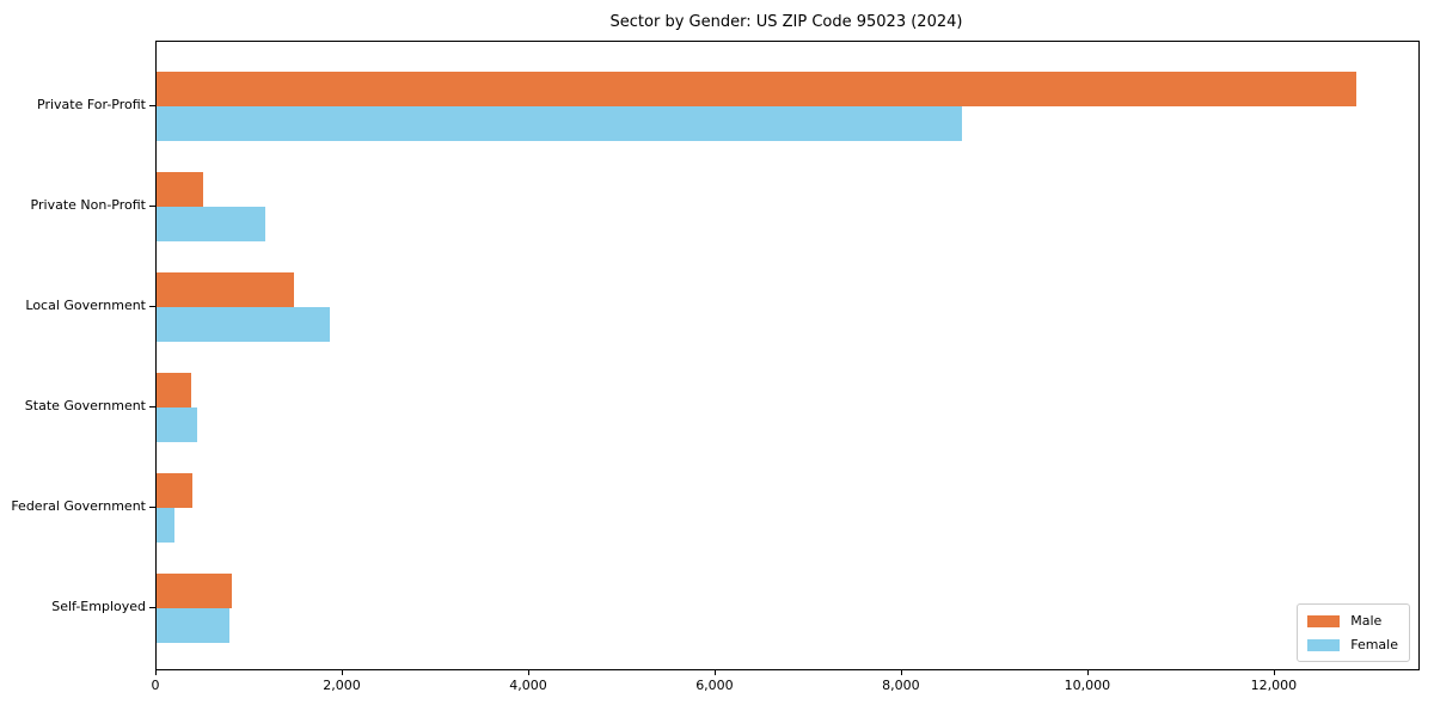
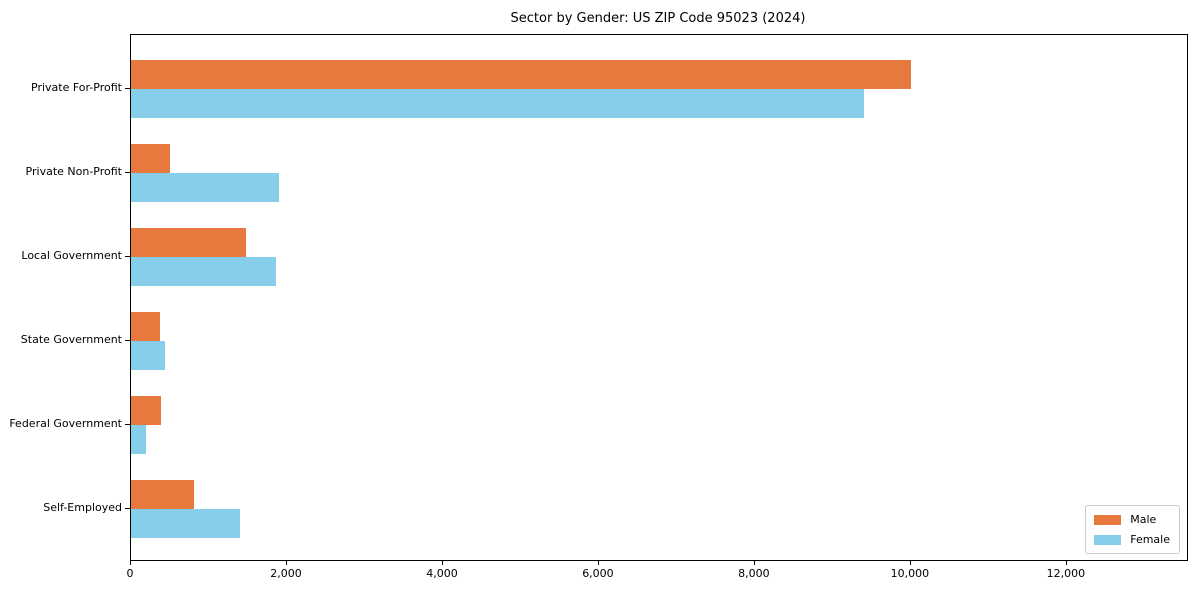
Male/Private For-Profit: 12900 -> 10000
Female/Private For-Profit: 8600 -> 9400
Female/Private Non-Profit: 1200 -> 1900
Female/Self-Employed: 800 -> 1400
